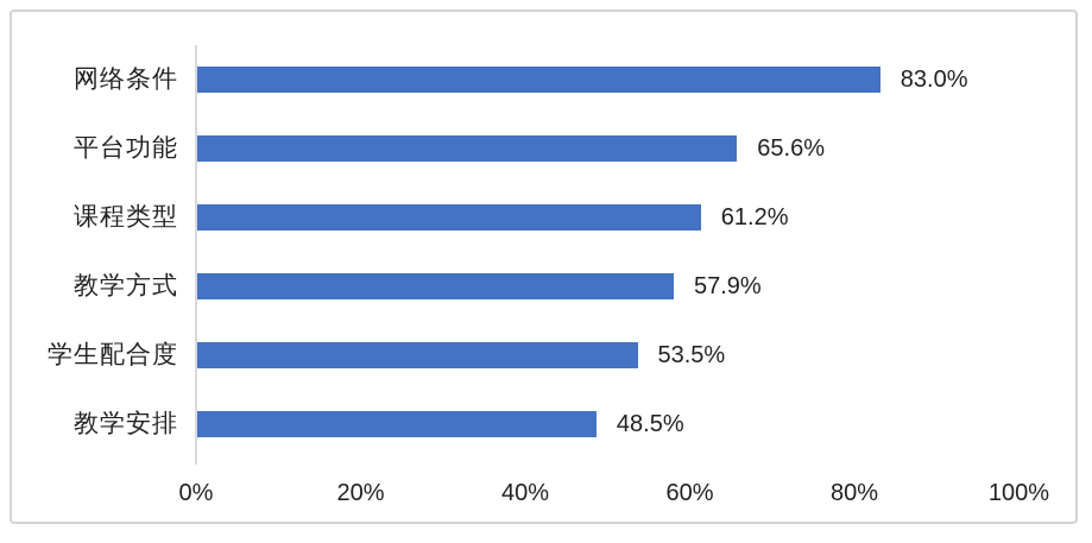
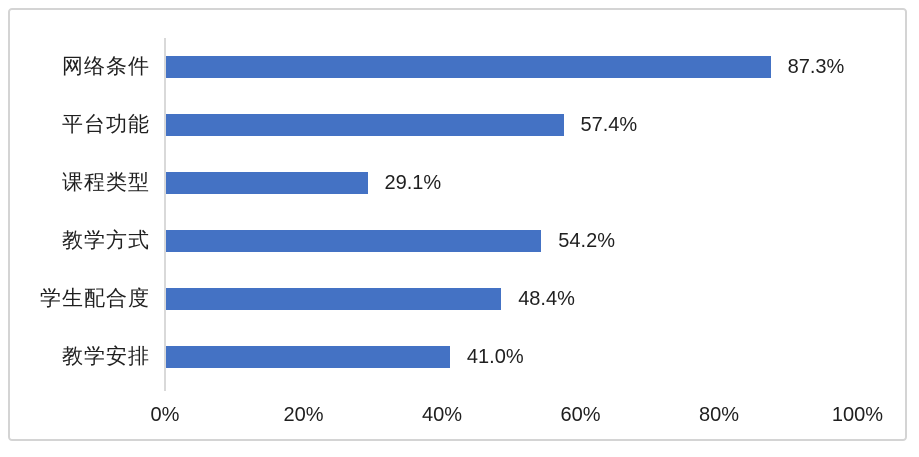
网络条件: 83.0% -> 87.3%
平台功能: 65.6% -> 57.4%
课程类型: 61.2% -> 29.1%
教学方式: 57.9% -> 54.2%
学生配合度: 53.5% -> 48.4%
教学安排: 48.5% -> 41.0%
